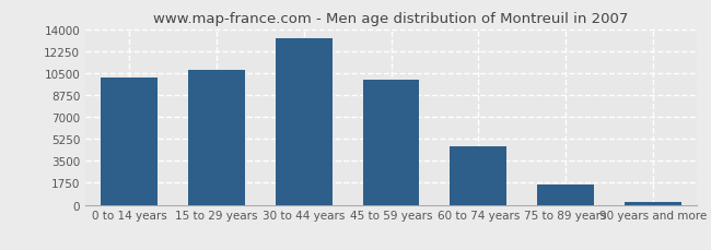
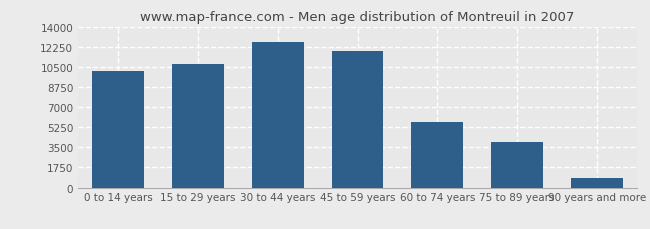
30 to 44 years: 13300 -> 12700
45 to 59 years: 10000 -> 11900
60 to 74 years: 4600 -> 5700
75 to 89 years: 1600 -> 4000
90 years and more: 200 -> 800
